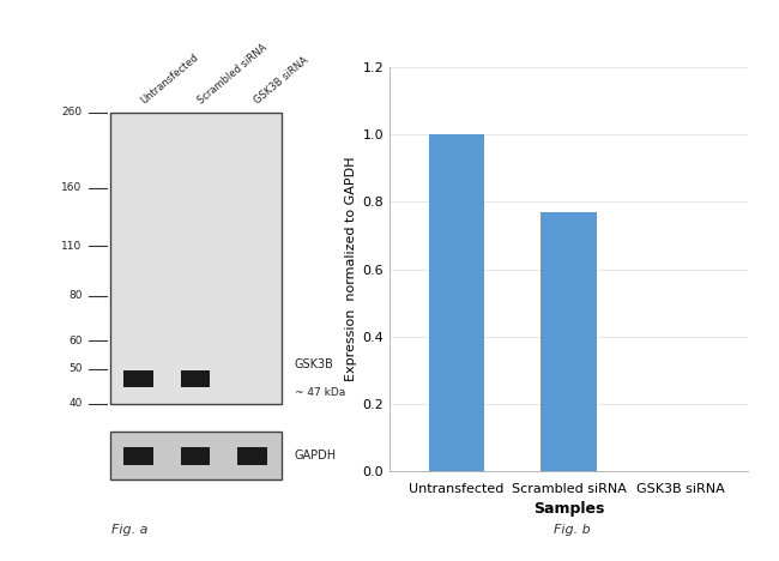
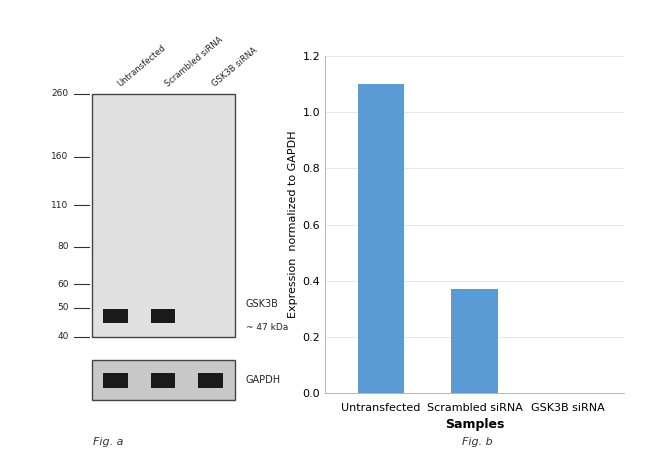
Untransfected: 1.00 -> 1.10
Scrambled siRNA: 0.77 -> 0.37
